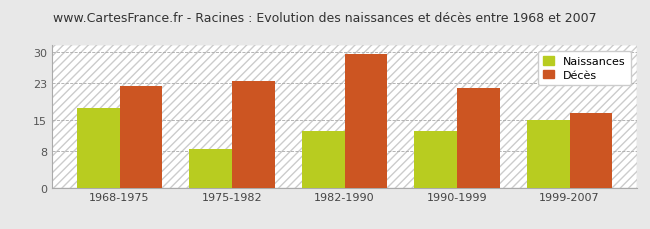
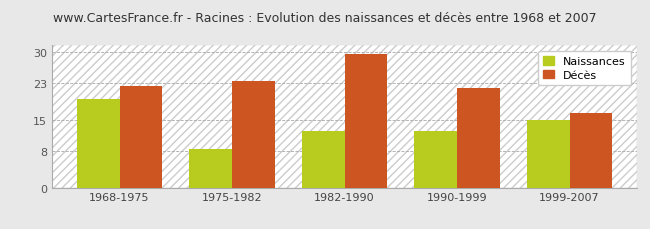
Naissances/1968-1975: 17.5 -> 19.5
